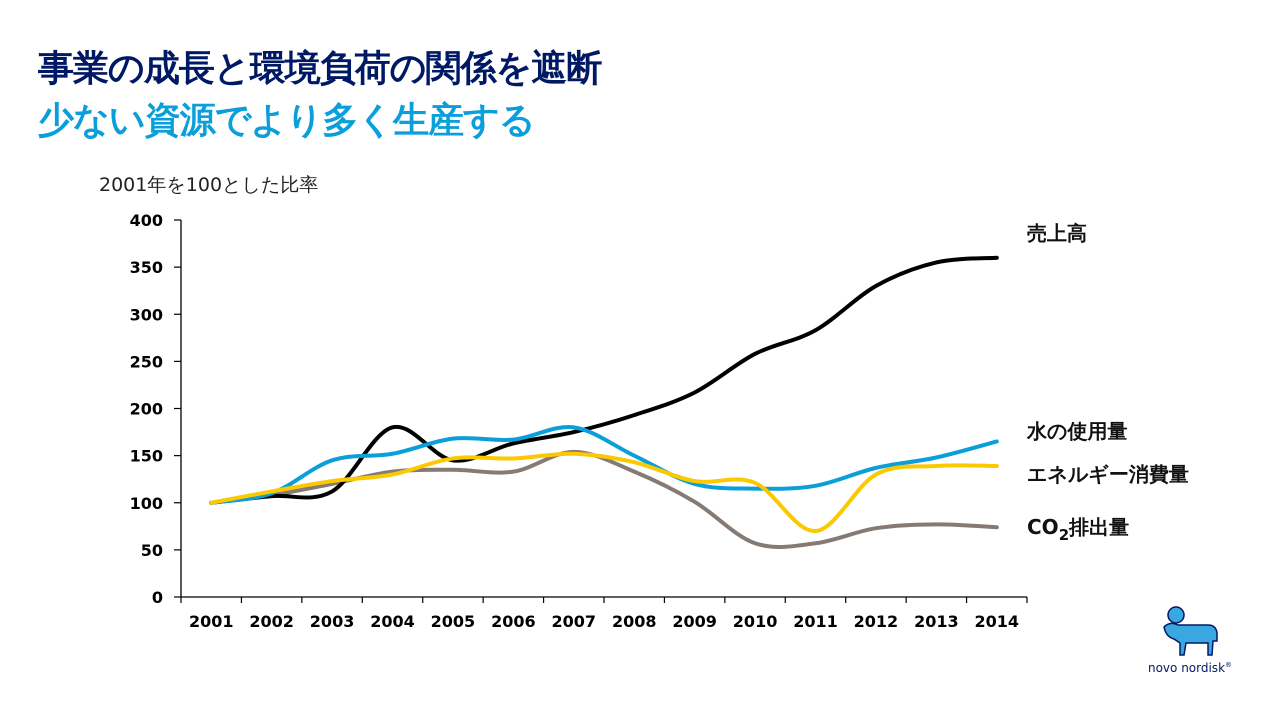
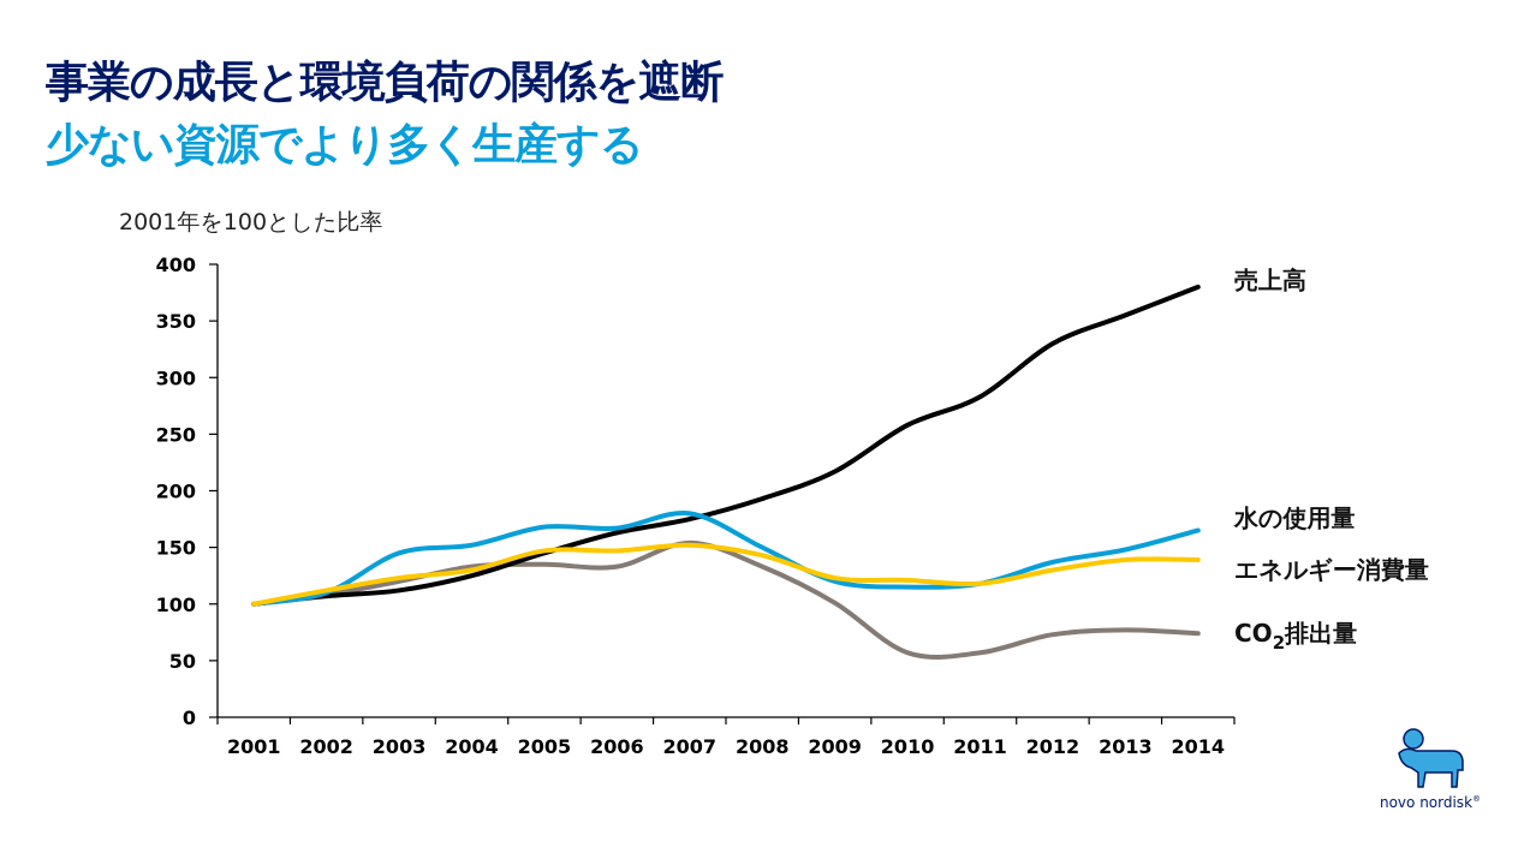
売上高/2004: 180 -> 120
エネルギー消費量/2011: 70 -> 120
売上高/2014: 360 -> 380
